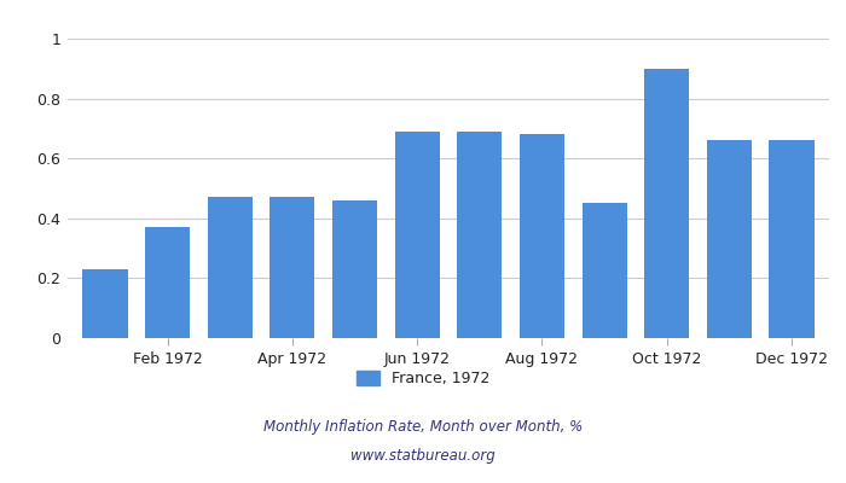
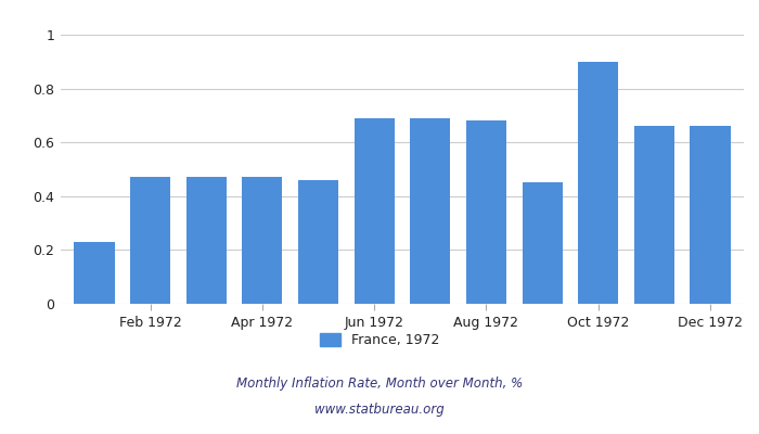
Feb 1972: 0.37 -> 0.47
